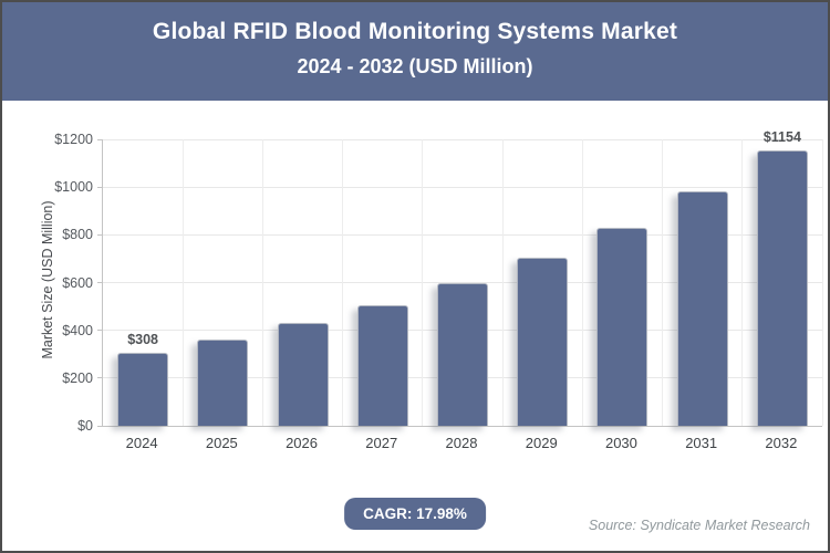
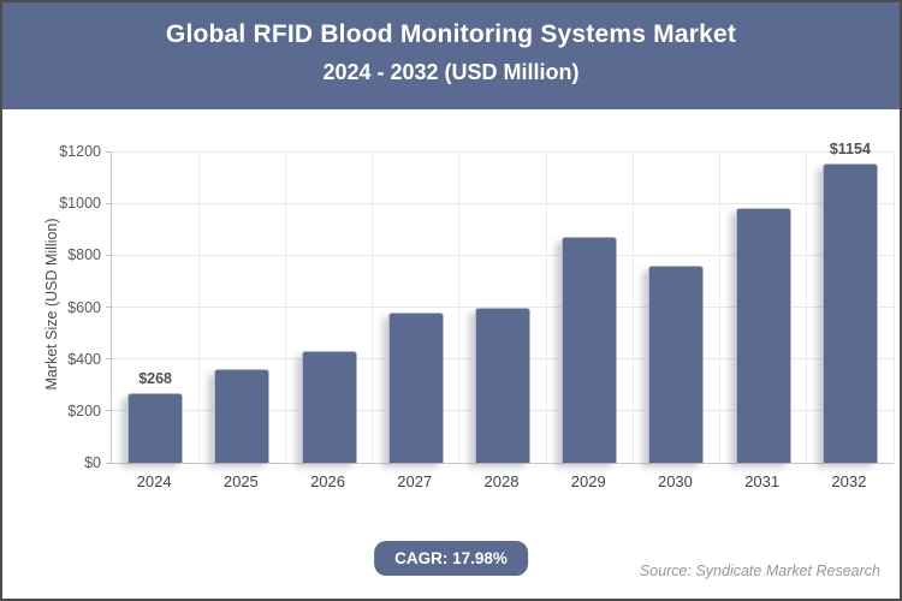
2024: $308 -> $268
2027: $510 -> $580
2029: $700 -> $870
2030: $830 -> $760
